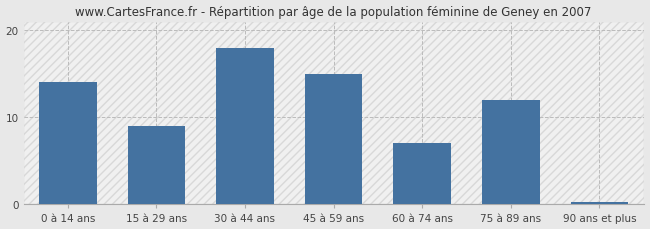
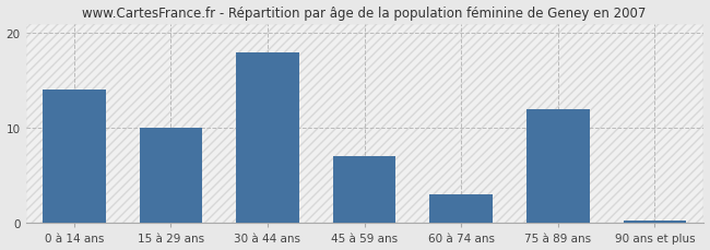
15 à 29 ans: 9.0 -> 10.0
45 à 59 ans: 15.0 -> 7.0
60 à 74 ans: 7.0 -> 3.0
